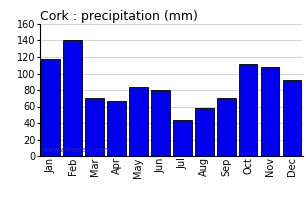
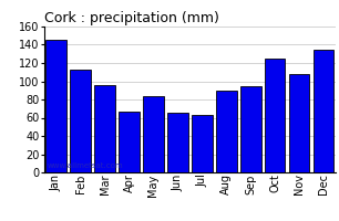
Jan: 118 -> 146
Feb: 140 -> 113
Mar: 70 -> 96
Jun: 80 -> 65
Jul: 44 -> 63
Aug: 58 -> 90
Sep: 70 -> 95
Oct: 112 -> 125
Dec: 92 -> 135
